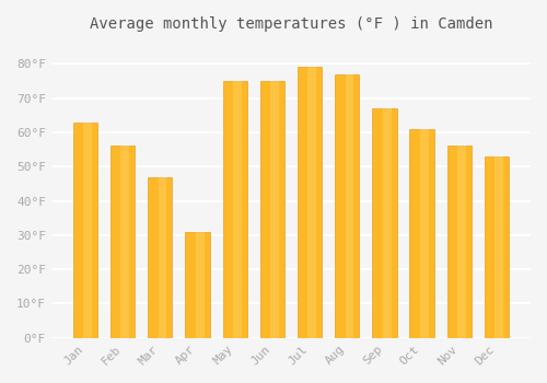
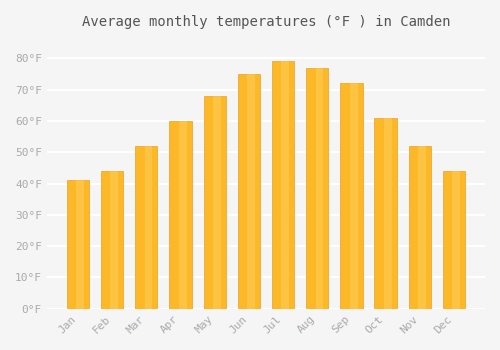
Jan: 63°F -> 41°F
Feb: 56°F -> 44°F
Mar: 47°F -> 52°F
Apr: 31°F -> 60°F
May: 75°F -> 68°F
Sep: 67°F -> 72°F
Nov: 56°F -> 52°F
Dec: 53°F -> 44°F
